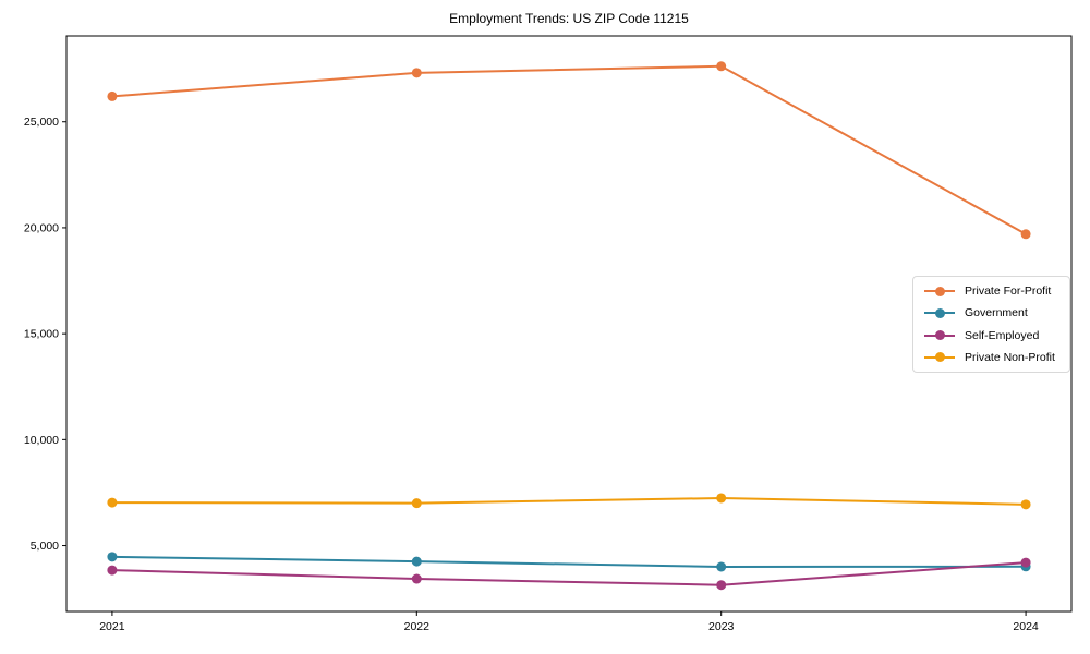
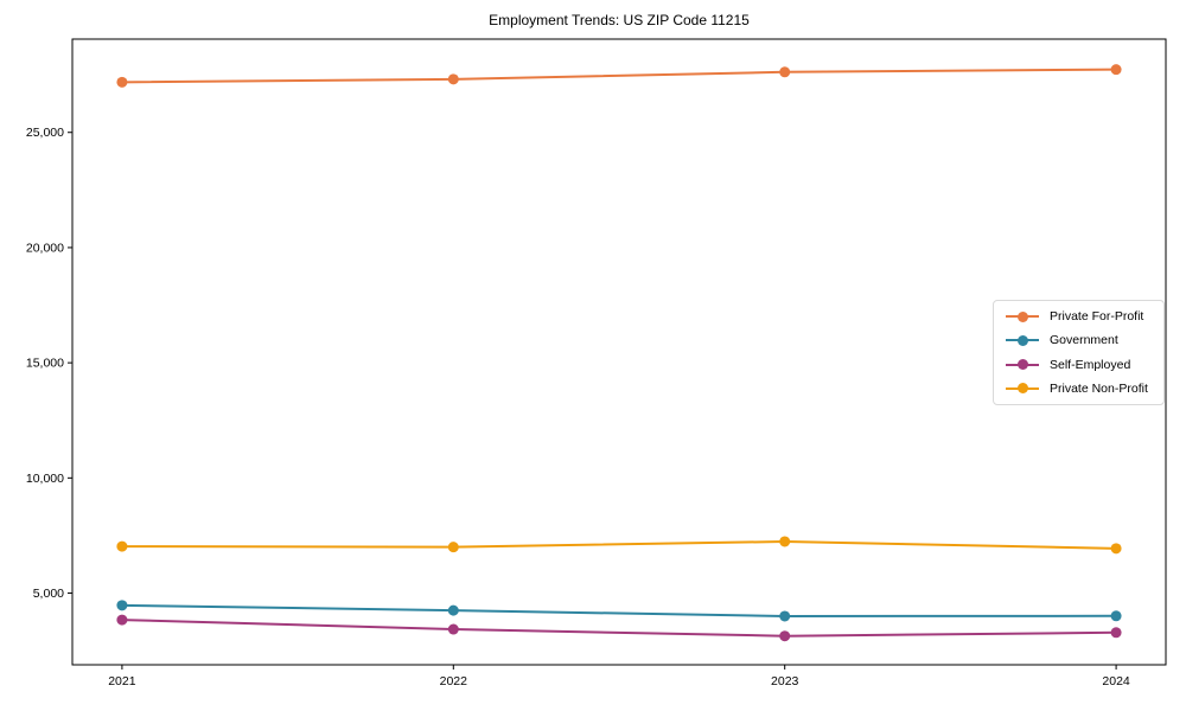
Private For-Profit/2021: 26200 -> 27200
Private For-Profit/2024: 19700 -> 27700
Self-Employed/2024: 4200 -> 3300
